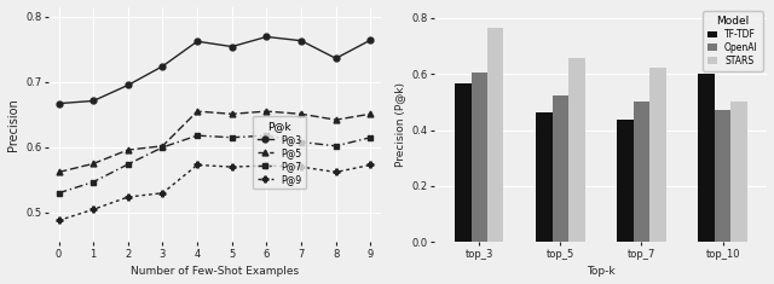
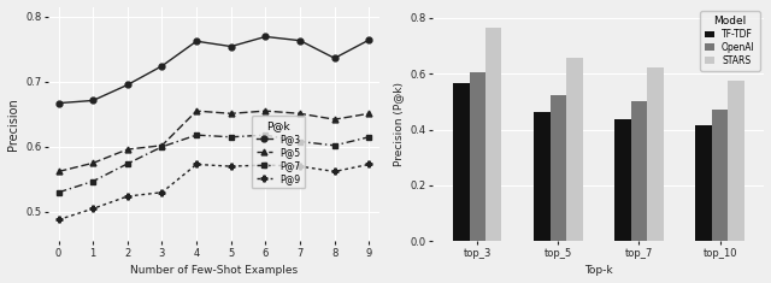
TF-TDF/top_10: 0.600 -> 0.415
STARS/top_10: 0.500 -> 0.577
